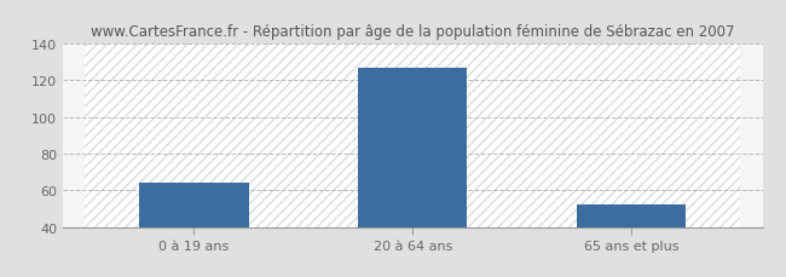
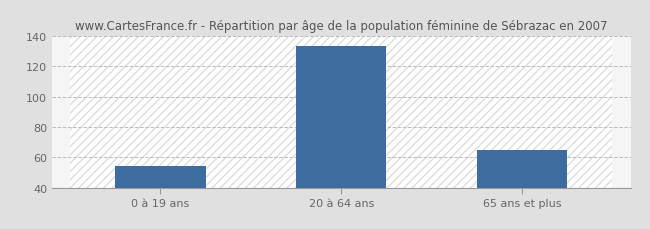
0 à 19 ans: 64 -> 54
20 à 64 ans: 127 -> 133
65 ans et plus: 52 -> 65
